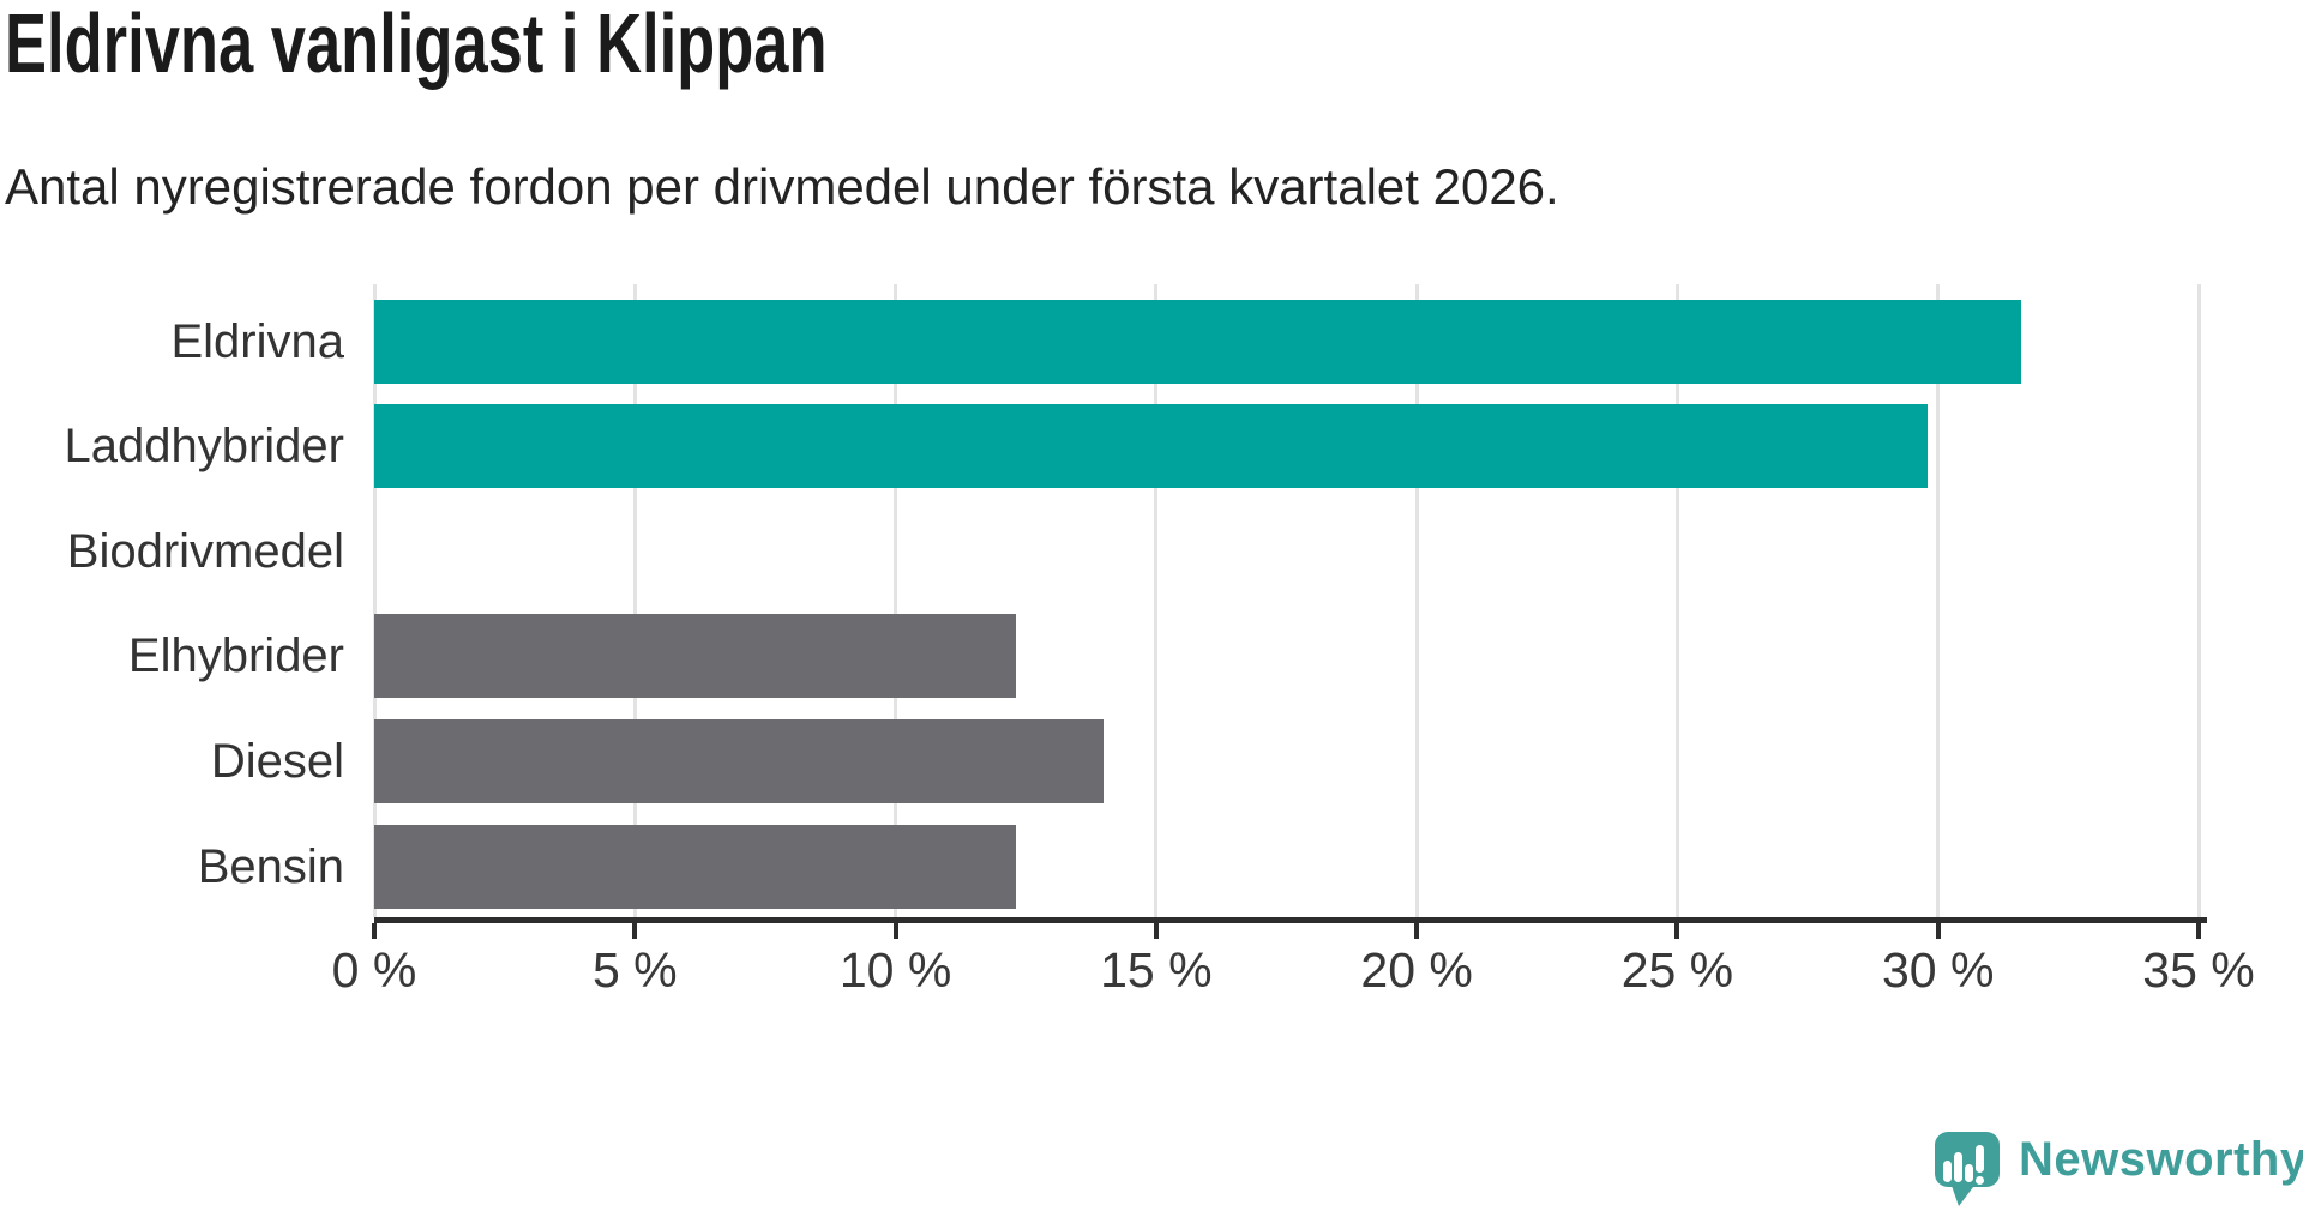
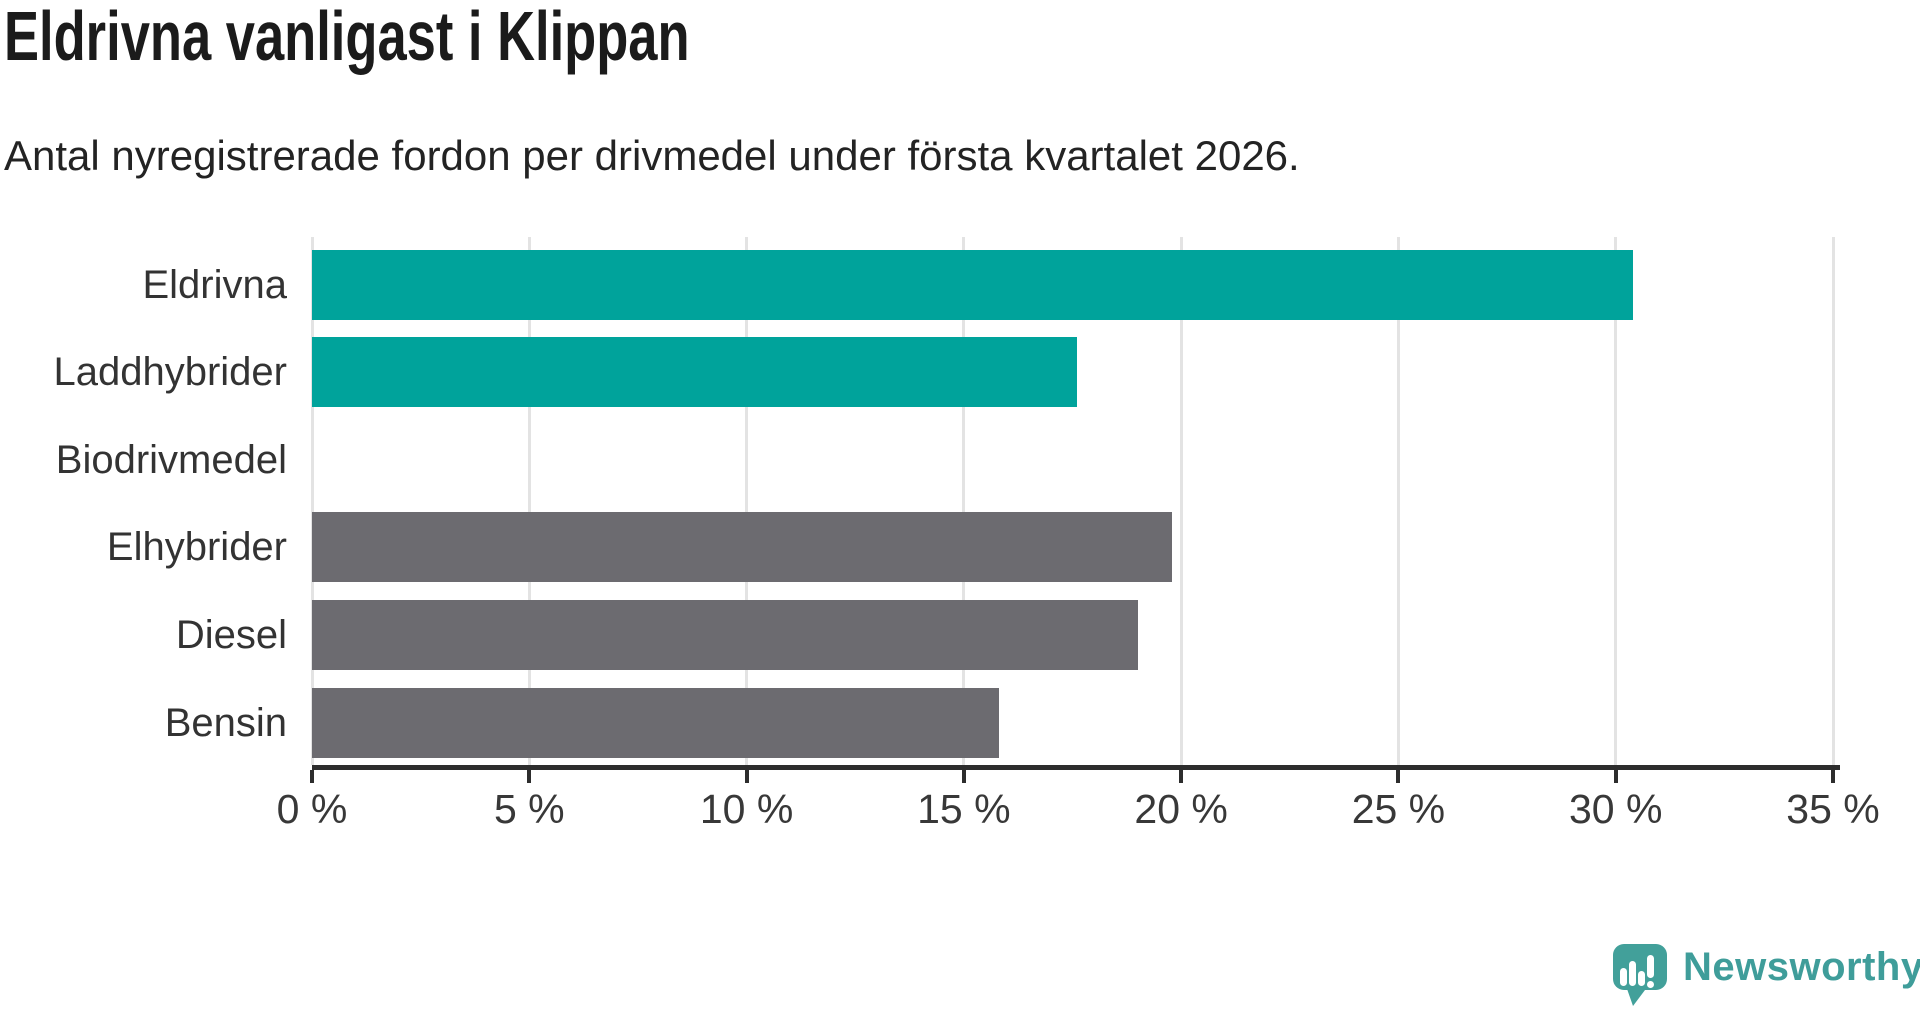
Eldrivna: 31.6% -> 30.4%
Laddhybrider: 29.8% -> 17.6%
Elhybrider: 12.3% -> 19.8%
Diesel: 14.0% -> 19.0%
Bensin: 12.3% -> 15.8%
